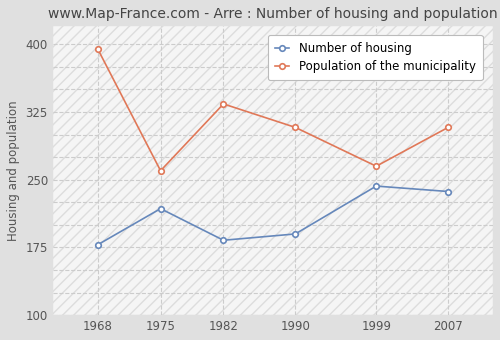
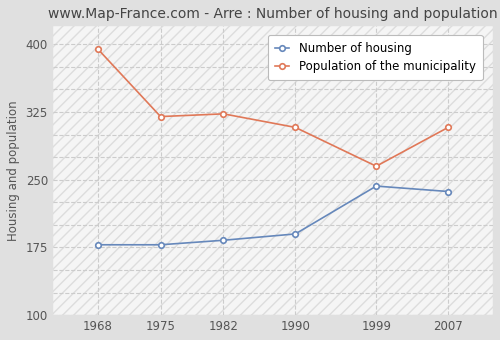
Number of housing/1975: 218 -> 178
Population of the municipality/1975: 260 -> 320
Population of the municipality/1982: 334 -> 323
